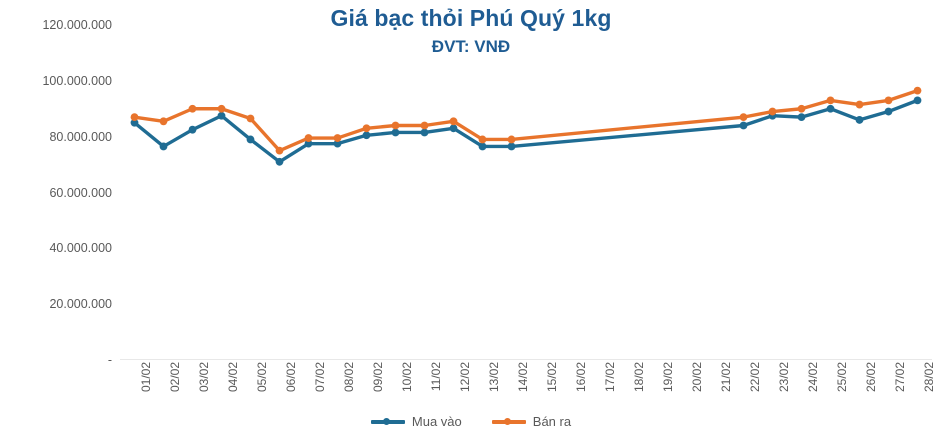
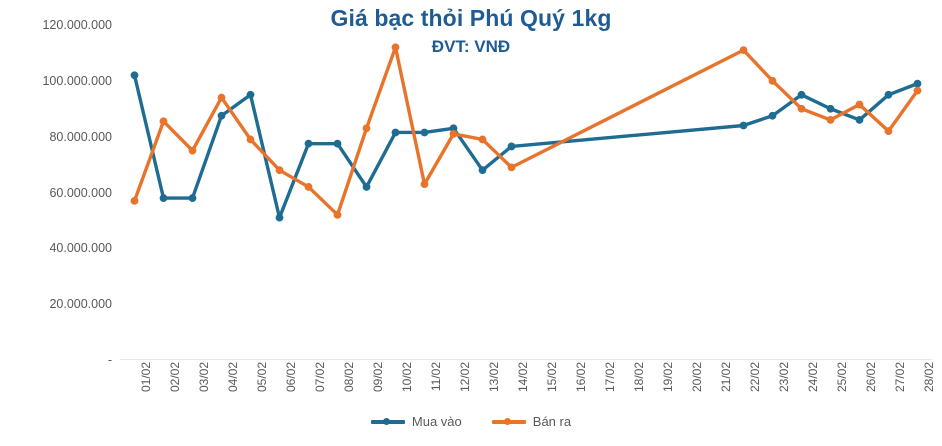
Mua vào/01/02: 85000000 -> 102000000
Bán ra/01/02: 87000000 -> 57000000
Mua vào/02/02: 76000000 -> 58000000
Mua vào/03/02: 82000000 -> 58000000
Bán ra/03/02: 90000000 -> 75000000
Bán ra/04/02: 90000000 -> 94000000
Mua vào/05/02: 79000000 -> 95000000
Bán ra/05/02: 86000000 -> 79000000
Mua vào/06/02: 71000000 -> 51000000
Bán ra/06/02: 75000000 -> 68000000
Bán ra/07/02: 80000000 -> 62000000
Bán ra/08/02: 80000000 -> 52000000
Mua vào/09/02: 80000000 -> 62000000
Bán ra/10/02: 84000000 -> 112000000
Bán ra/11/02: 84000000 -> 63000000
Bán ra/12/02: 86000000 -> 81000000
Mua vào/13/02: 76000000 -> 68000000
Bán ra/14/02: 79000000 -> 69000000
Bán ra/22/02: 87000000 -> 111000000
Bán ra/23/02: 89000000 -> 100000000
Mua vào/24/02: 87000000 -> 95000000
Bán ra/25/02: 93000000 -> 86000000
Mua vào/27/02: 89000000 -> 95000000
Bán ra/27/02: 93000000 -> 82000000
Mua vào/28/02: 93000000 -> 99000000
